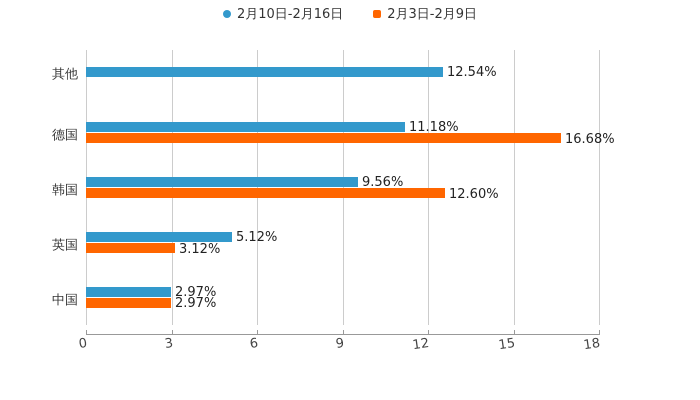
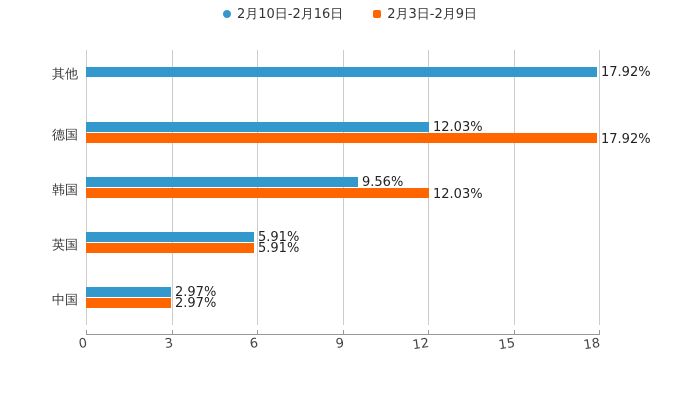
2月10日-2月16日/其他: 12.54% -> 17.92%
2月10日-2月16日/德国: 11.18% -> 12.03%
2月3日-2月9日/德国: 16.68% -> 17.92%
2月3日-2月9日/韩国: 12.60% -> 12.03%
2月10日-2月16日/英国: 5.12% -> 5.91%
2月3日-2月9日/英国: 3.12% -> 5.91%
